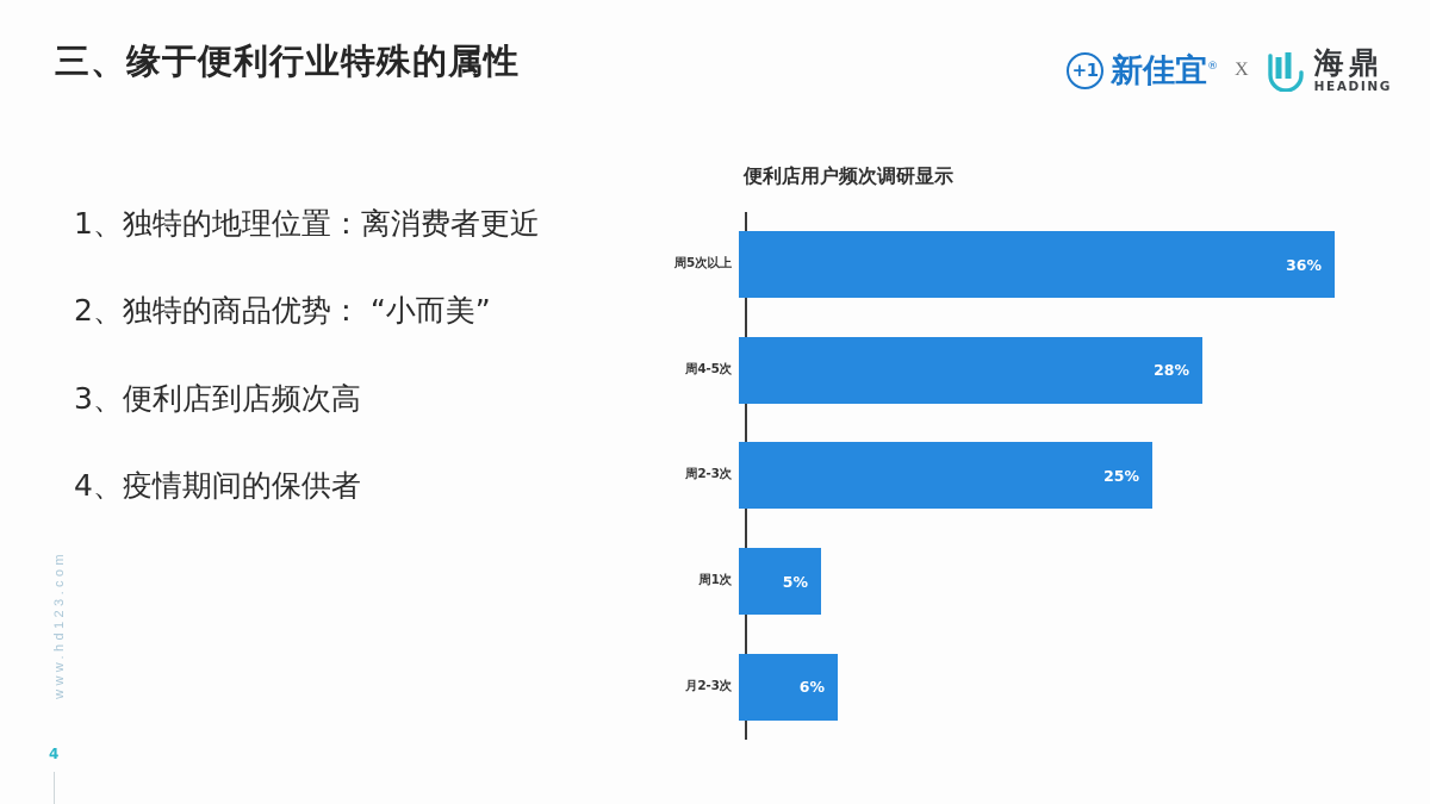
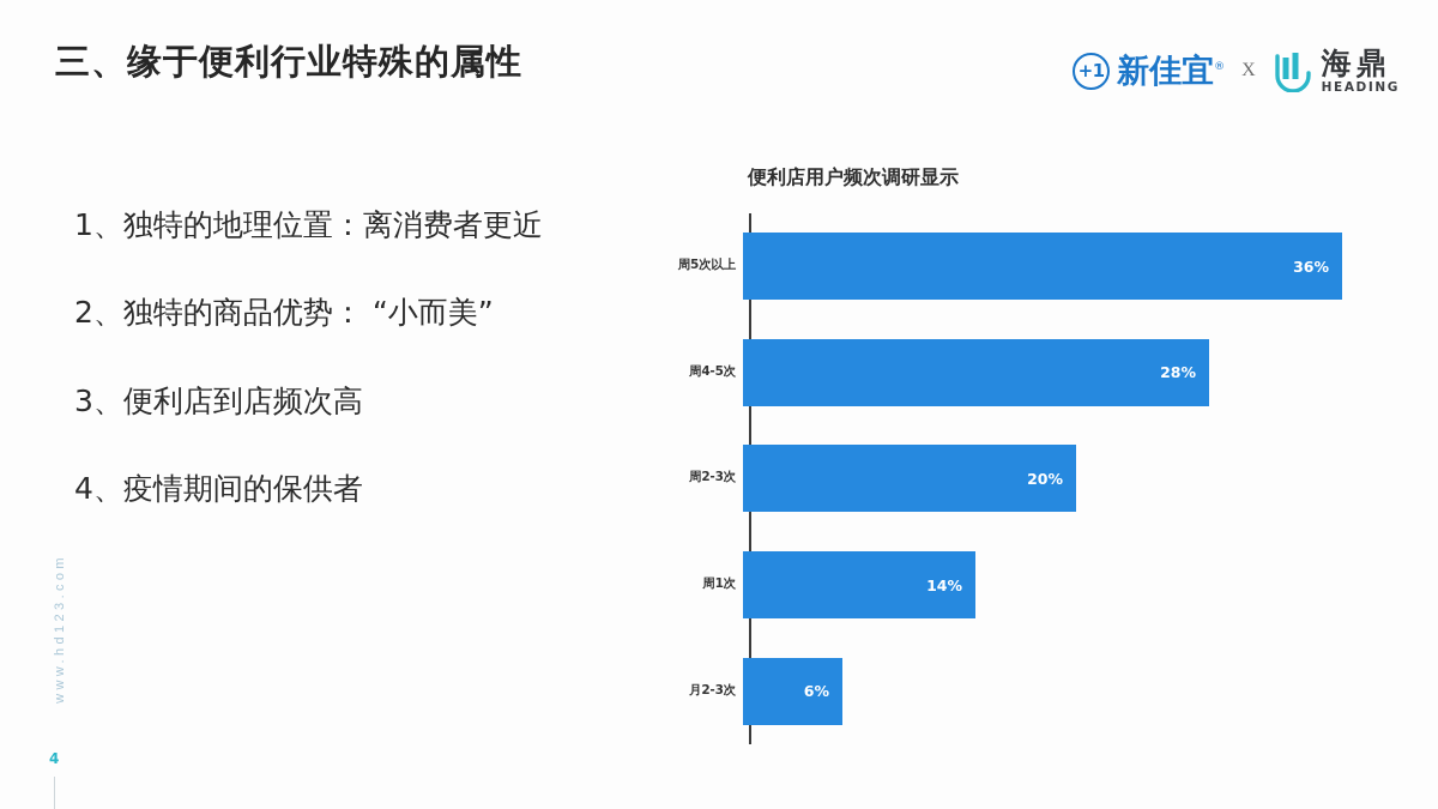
周2-3次: 25% -> 20%
周1次: 5% -> 14%
